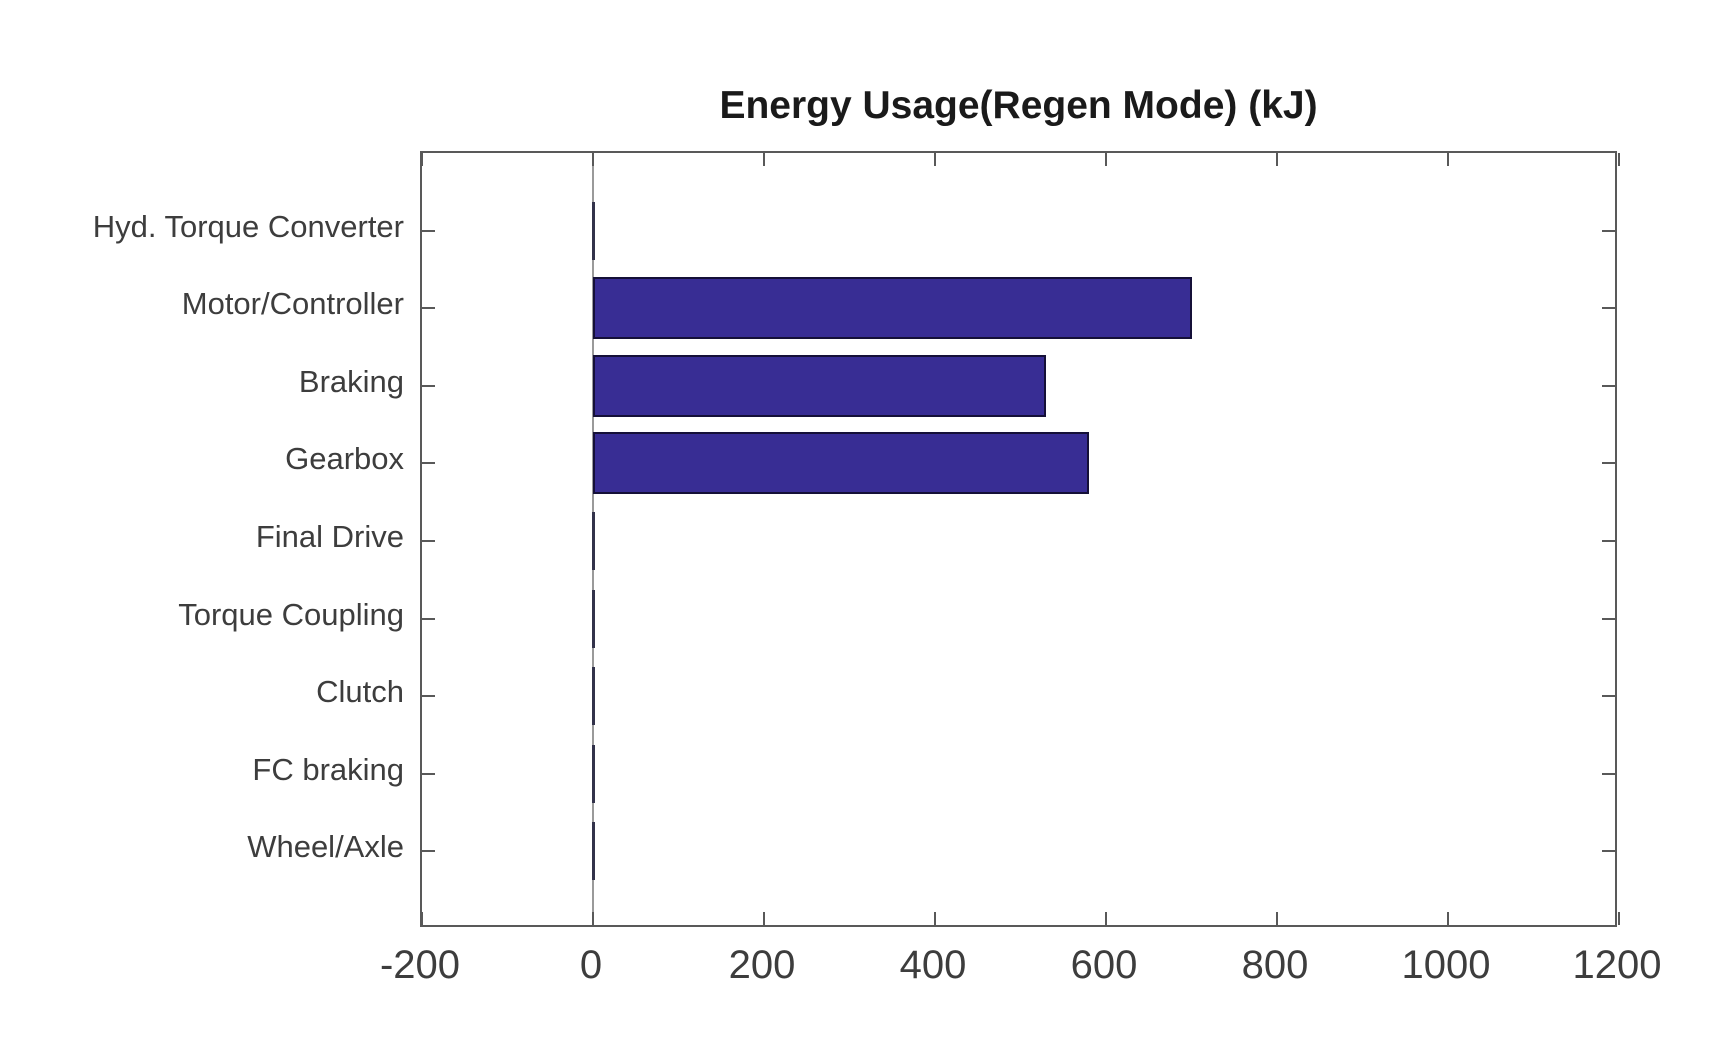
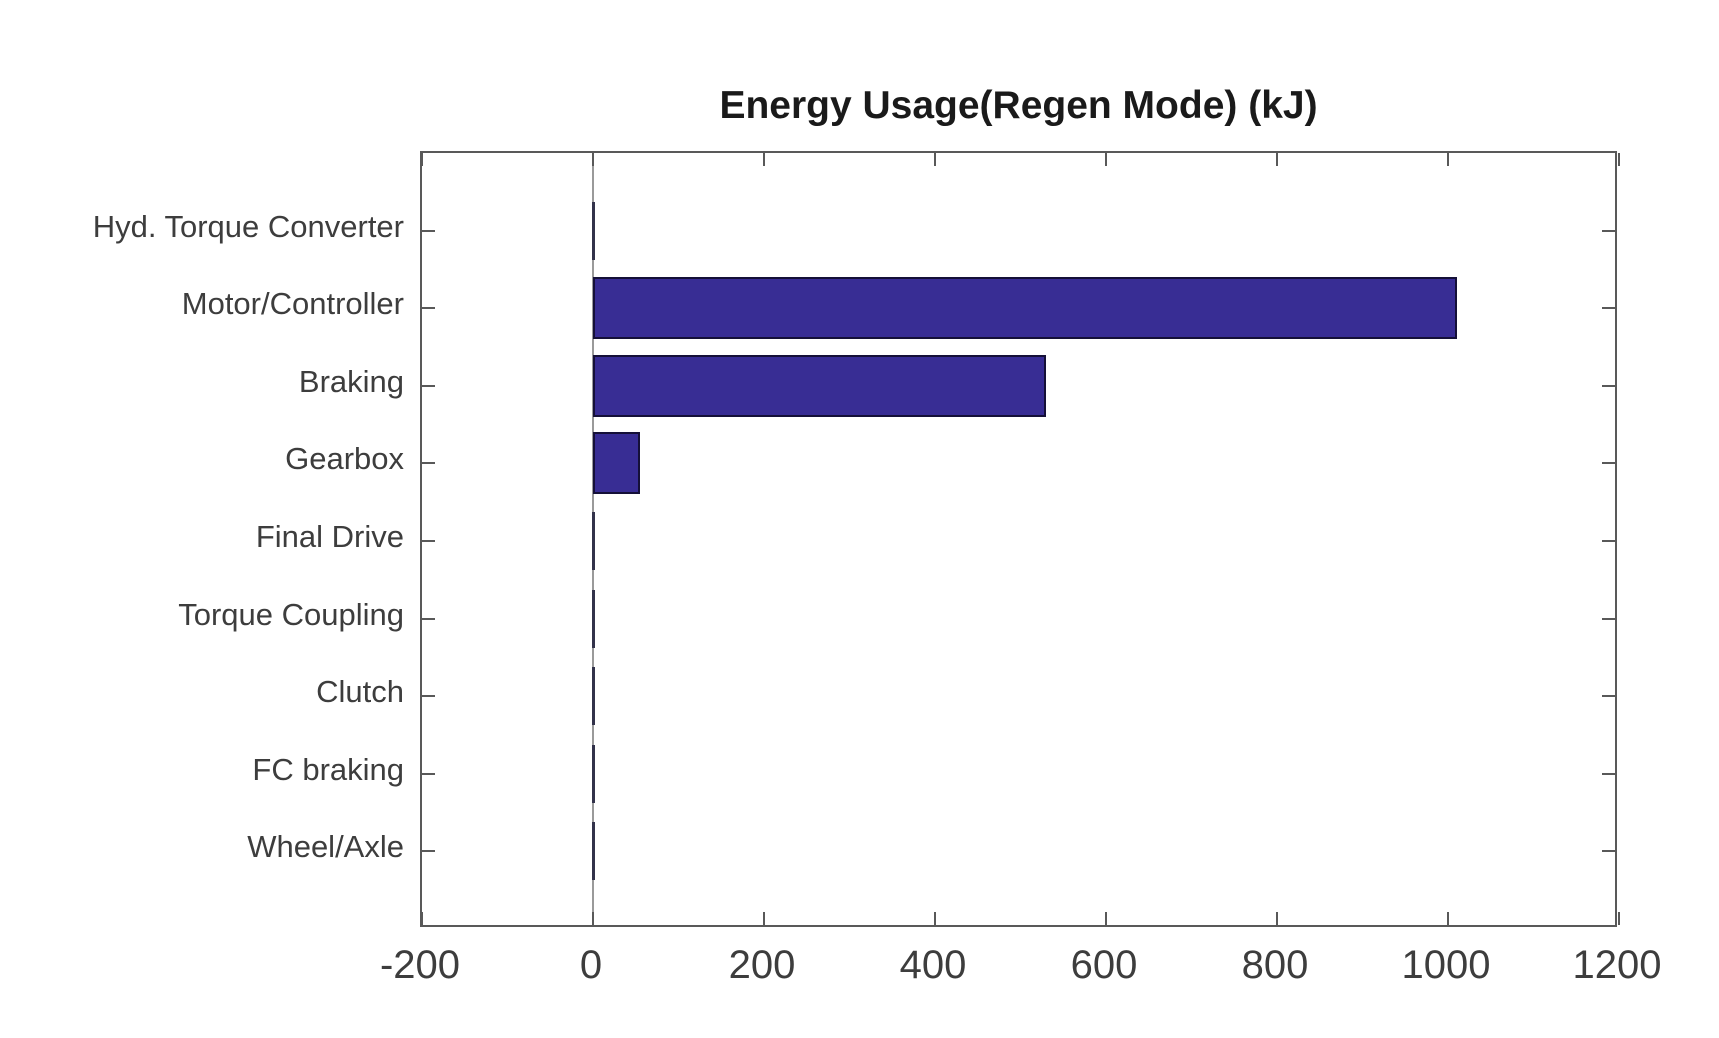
Motor/Controller: 700 -> 1010
Gearbox: 580 -> 60
